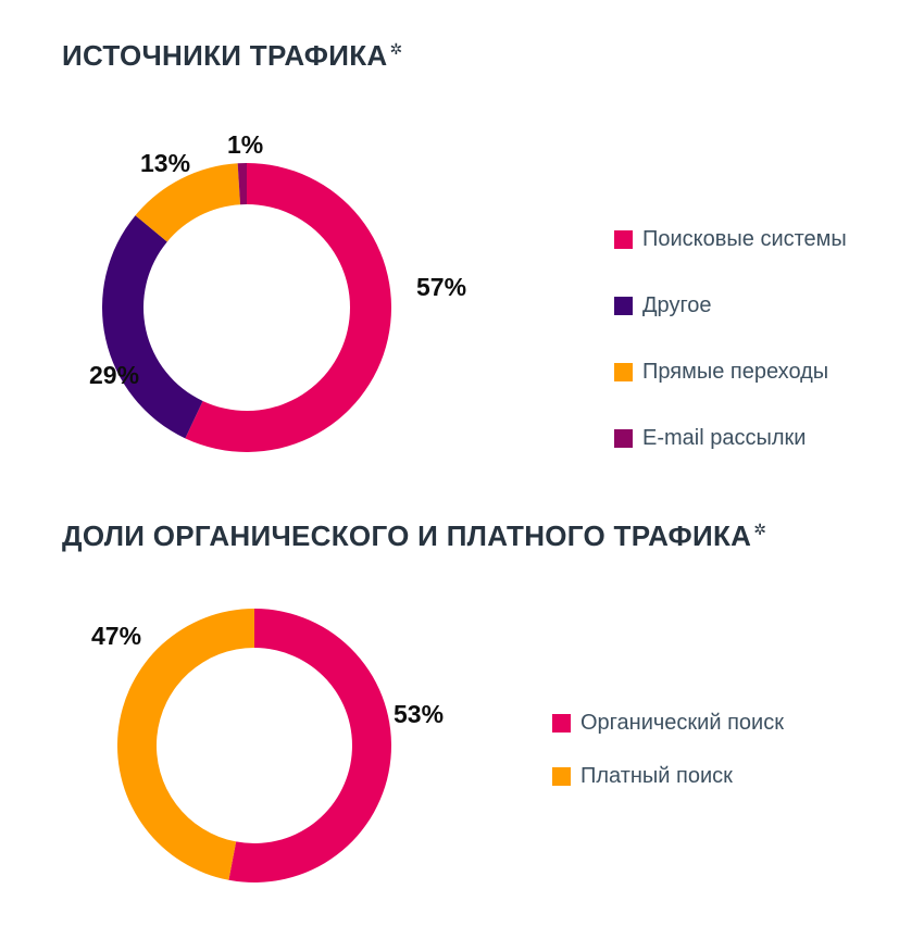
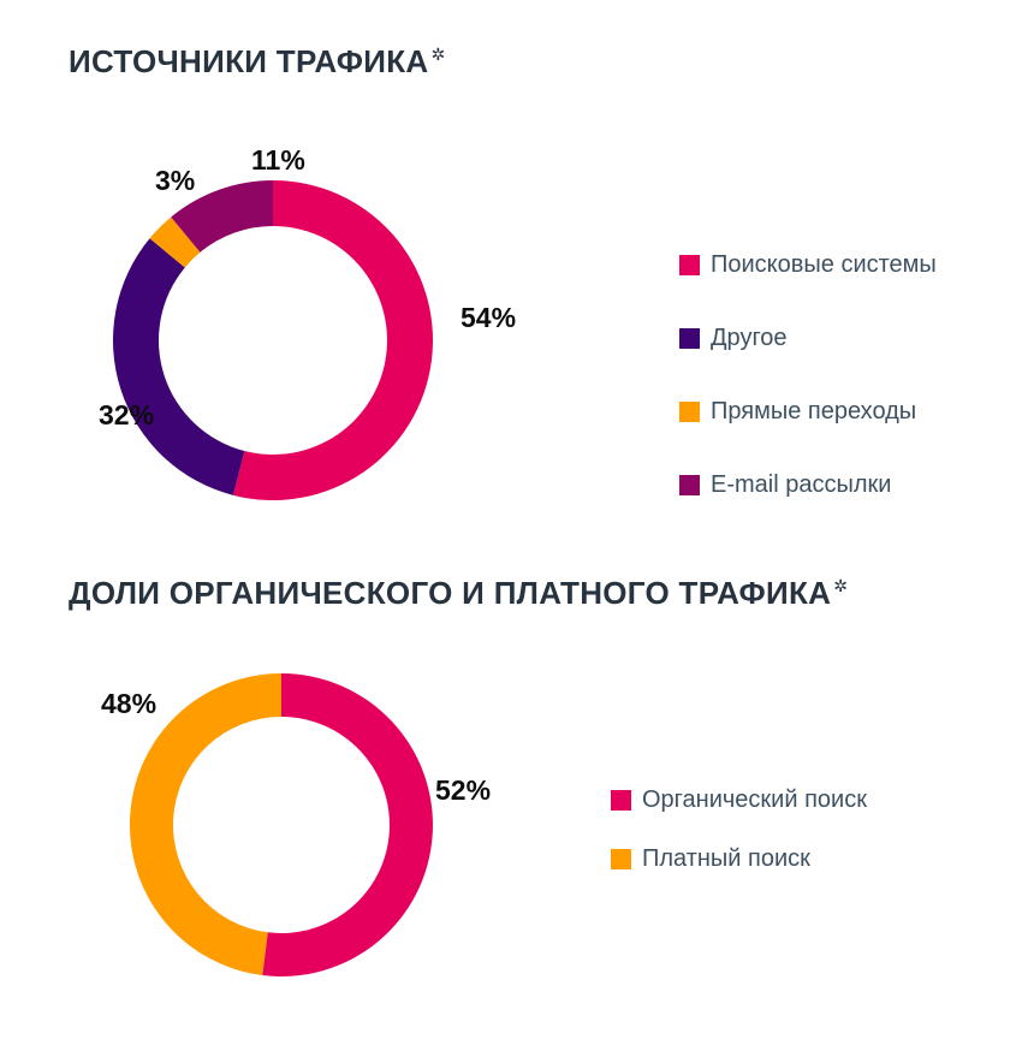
ИСТОЧНИКИ ТРАФИКА/Поисковые системы: 57% -> 54%
ИСТОЧНИКИ ТРАФИКА/Другое: 29% -> 32%
ИСТОЧНИКИ ТРАФИКА/Прямые переходы: 13% -> 3%
ИСТОЧНИКИ ТРАФИКА/E-mail рассылки: 1% -> 11%
ДОЛИ ОРГАНИЧЕСКОГО И ПЛАТНОГО ТРАФИКА/Органический поиск: 53% -> 52%
ДОЛИ ОРГАНИЧЕСКОГО И ПЛАТНОГО ТРАФИКА/Платный поиск: 47% -> 48%
